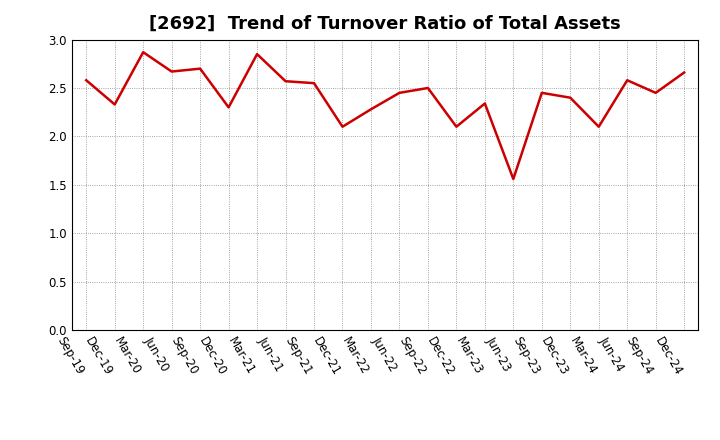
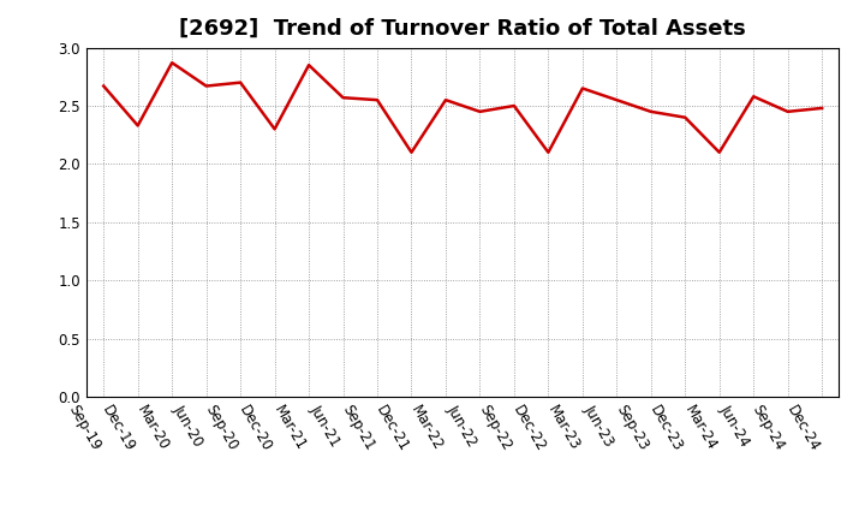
Sep-19: 2.58 -> 2.67
Mar-22: 2.28 -> 2.55
Mar-23: 2.34 -> 2.65
Jun-23: 1.56 -> 2.55
Dec-24: 2.66 -> 2.48
